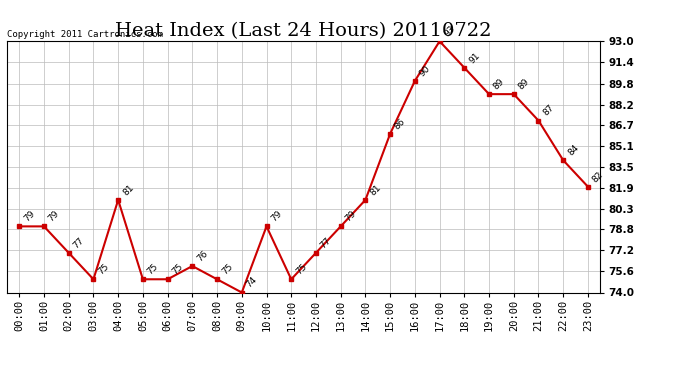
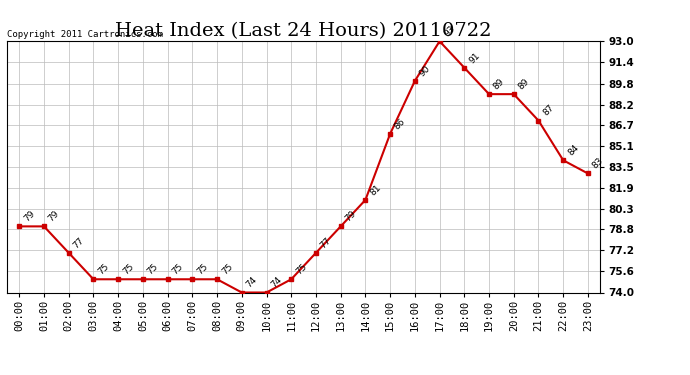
04:00: 81 -> 75
07:00: 76 -> 75
10:00: 79 -> 74
23:00: 82 -> 83
